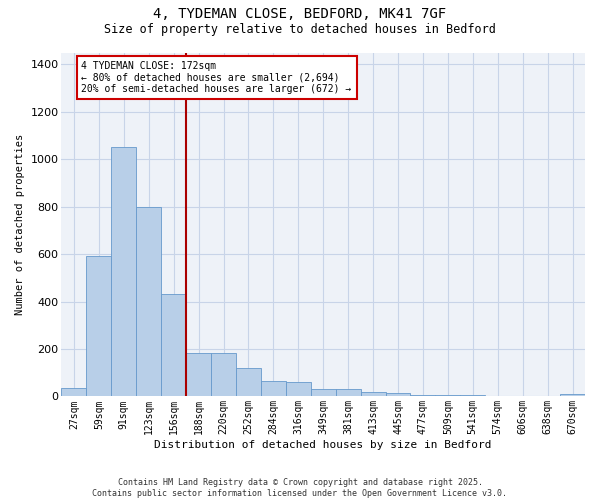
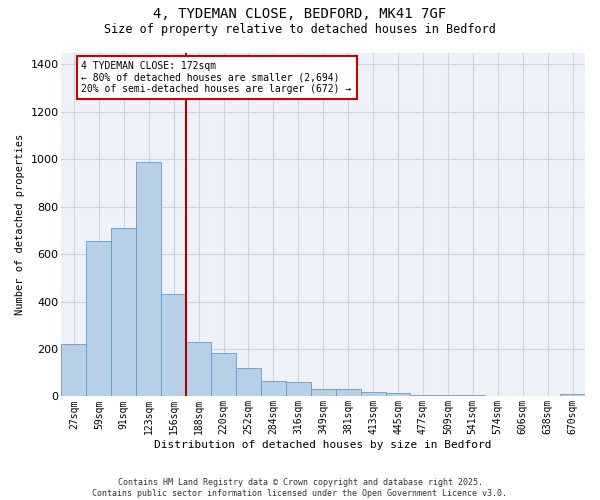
27sqm: 35 -> 220
59sqm: 590 -> 655
91sqm: 1050 -> 710
123sqm: 800 -> 990
188sqm: 185 -> 230
